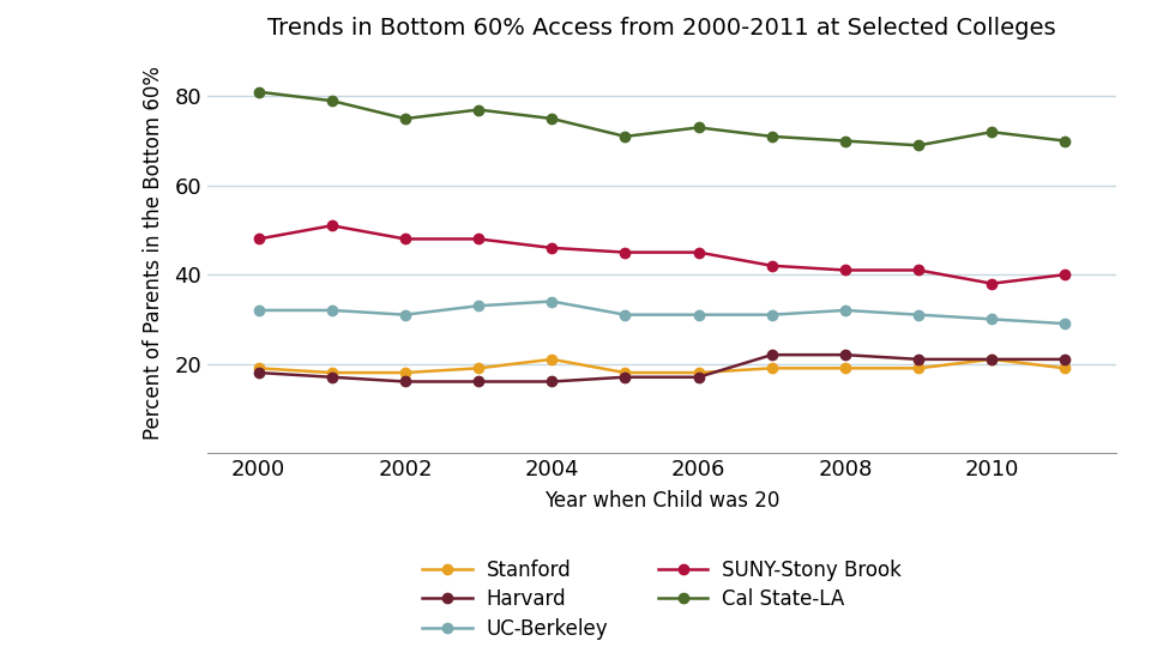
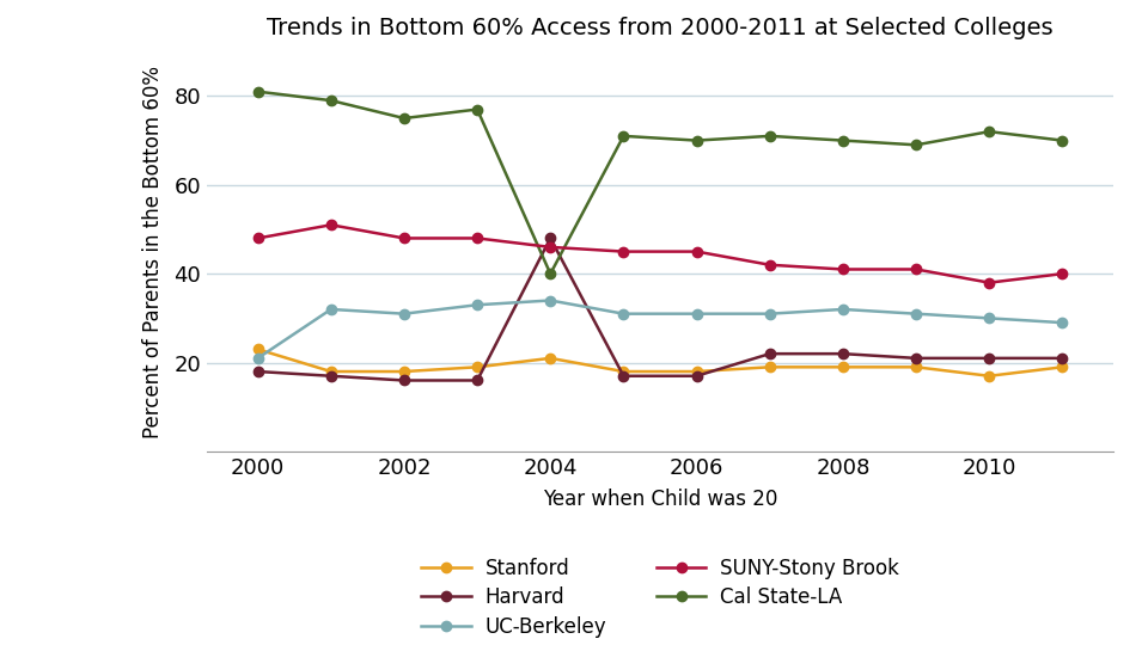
Stanford/2000: 19 -> 23
UC-Berkeley/2000: 32 -> 21
Harvard/2004: 16 -> 48
Cal State-LA/2004: 75 -> 40
Cal State-LA/2006: 73 -> 70
Stanford/2010: 21 -> 17
